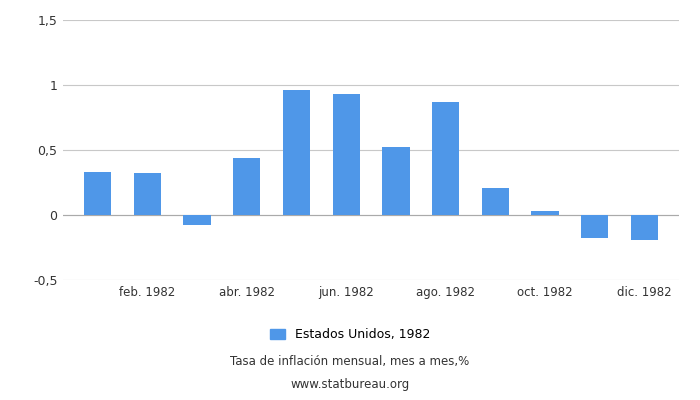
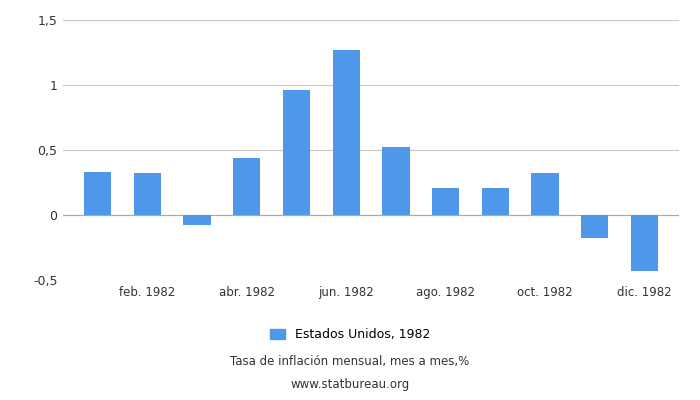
jun. 1982: 0,93 -> 1,27
ago. 1982: 0,87 -> 0,21
oct. 1982: 0,03 -> 0,32
dic. 1982: -0,19 -> -0,43
